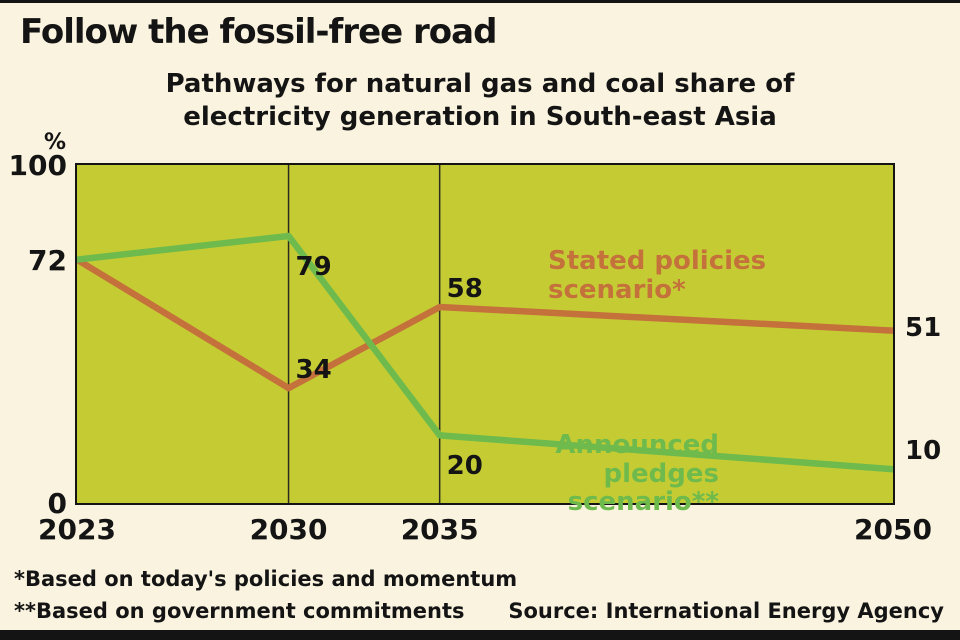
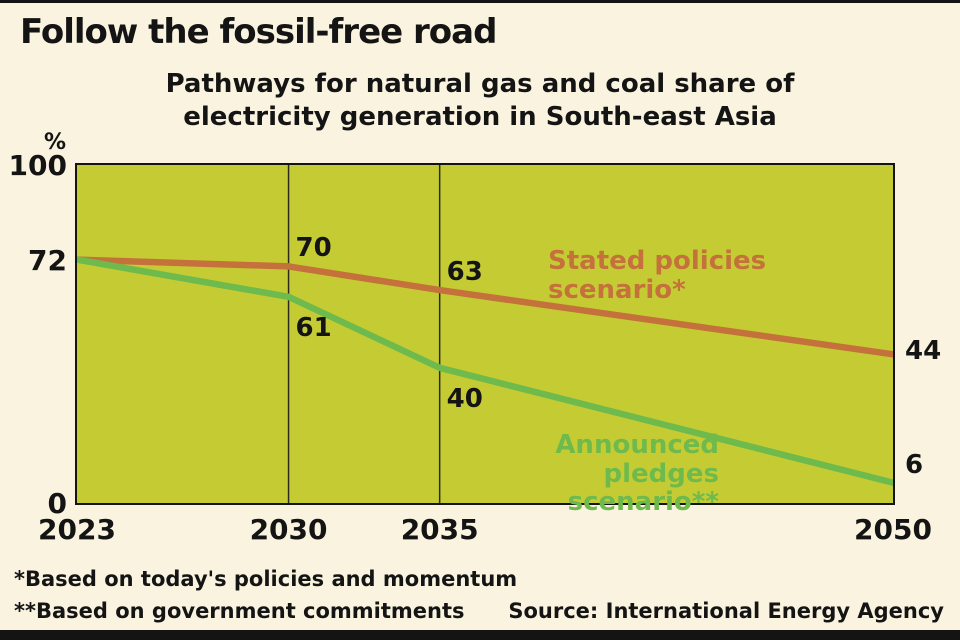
Stated policies scenario*/2030: 34 -> 70
Announced pledges scenario**/2030: 79 -> 61
Stated policies scenario*/2035: 58 -> 63
Announced pledges scenario**/2035: 20 -> 40
Stated policies scenario*/2050: 51 -> 44
Announced pledges scenario**/2050: 10 -> 6
